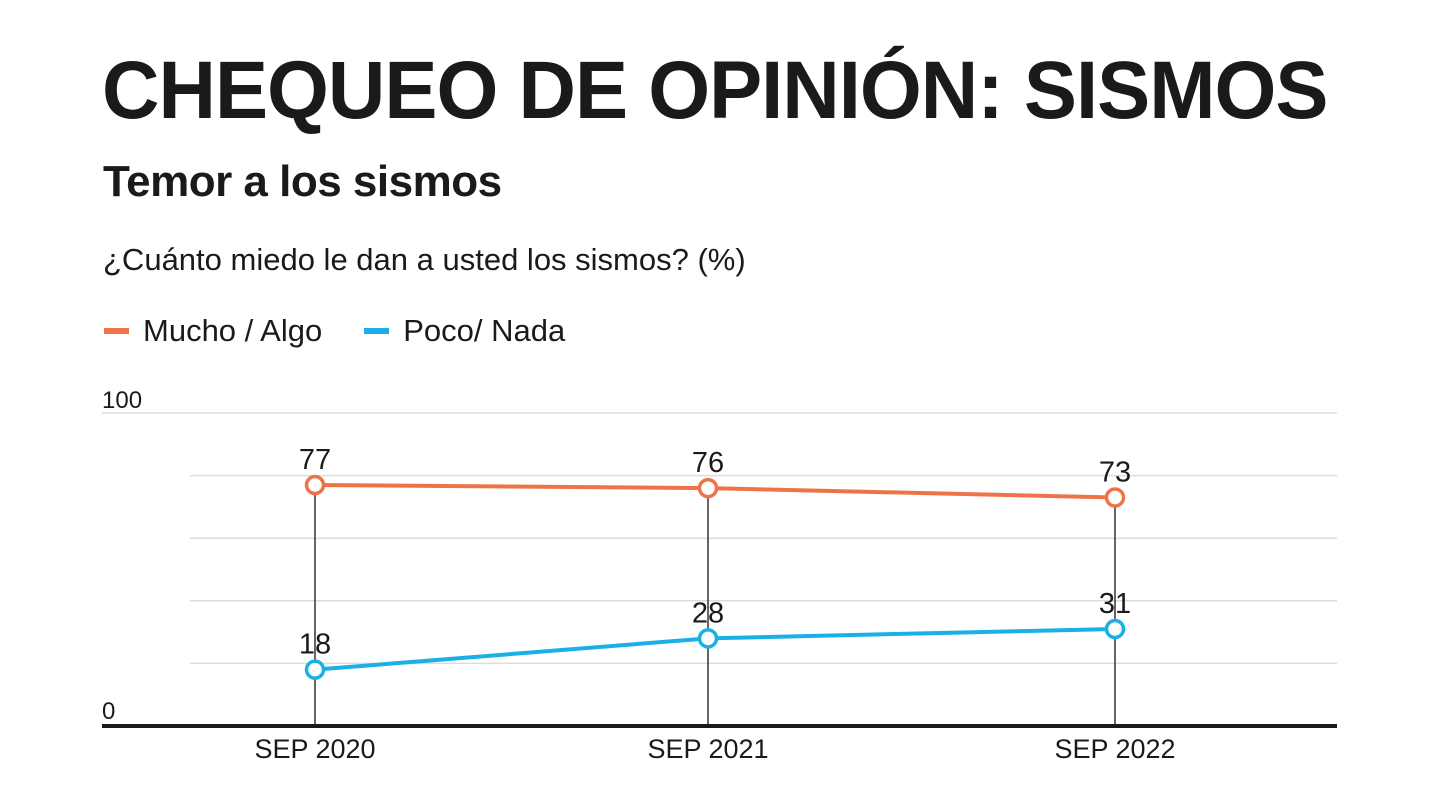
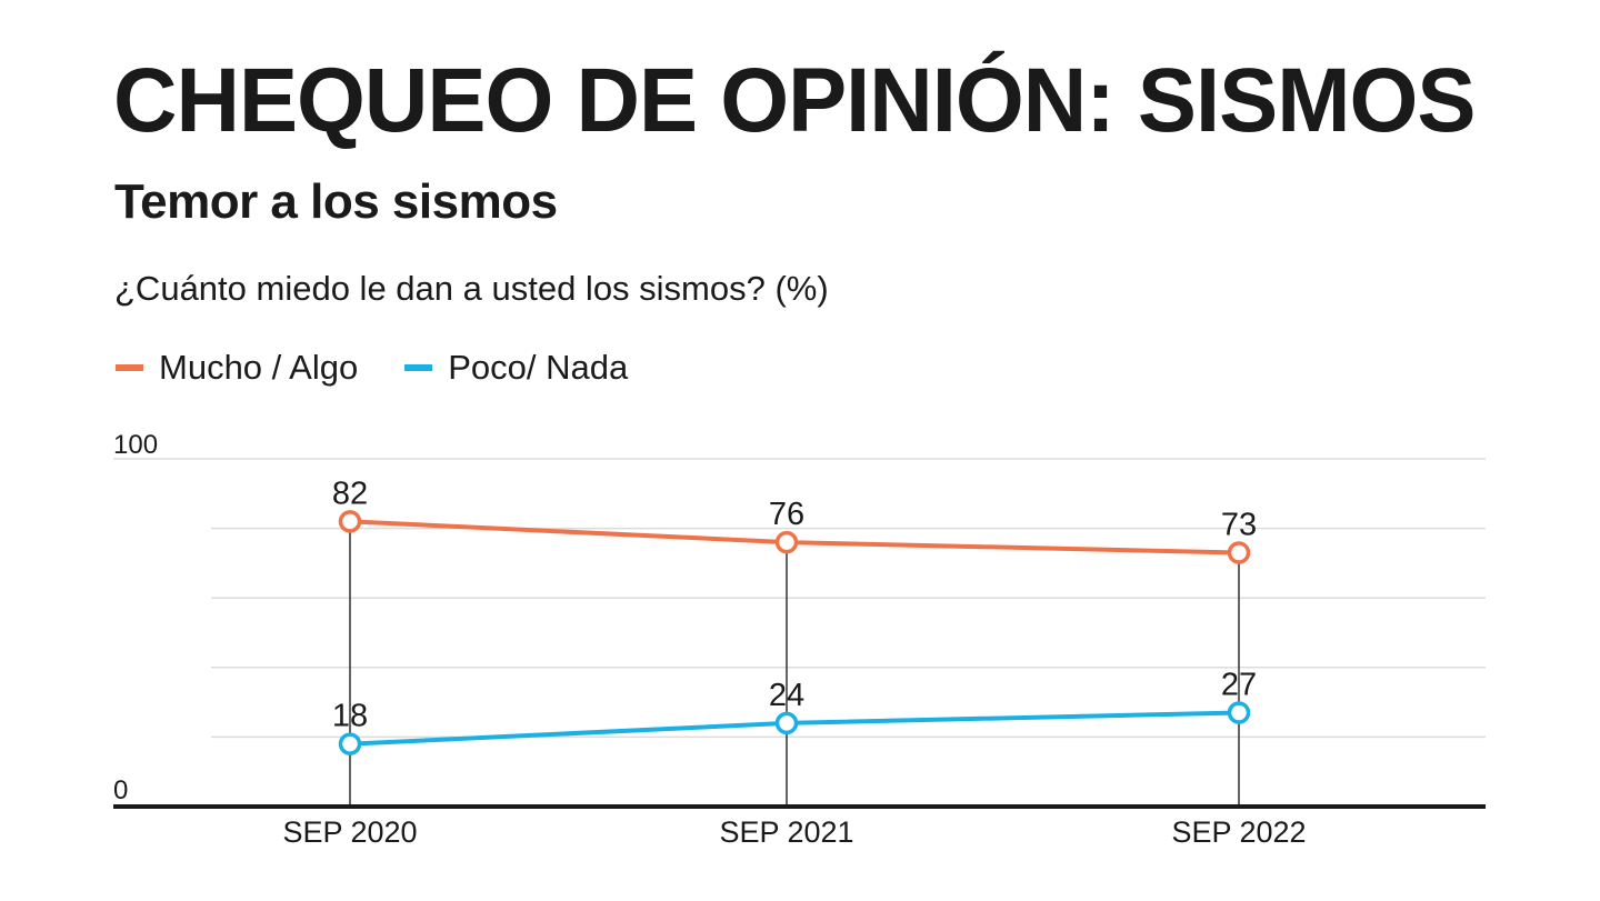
Mucho / Algo/SEP 2020: 77 -> 82
Poco/ Nada/SEP 2021: 28 -> 24
Poco/ Nada/SEP 2022: 31 -> 27
